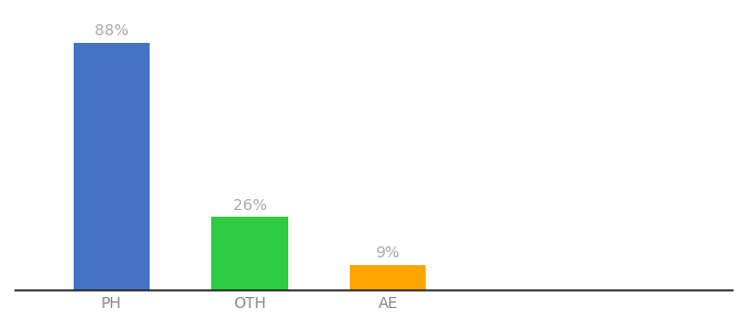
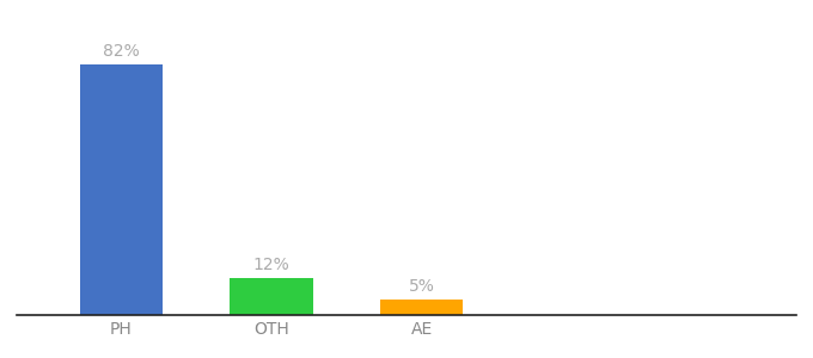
PH: 88% -> 82%
OTH: 26% -> 12%
AE: 9% -> 5%
